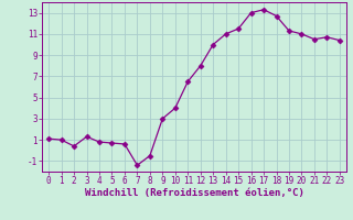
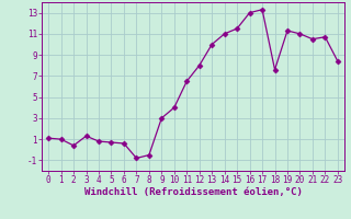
7: -1.4 -> -0.8
18: 12.7 -> 7.6
23: 10.4 -> 8.4
